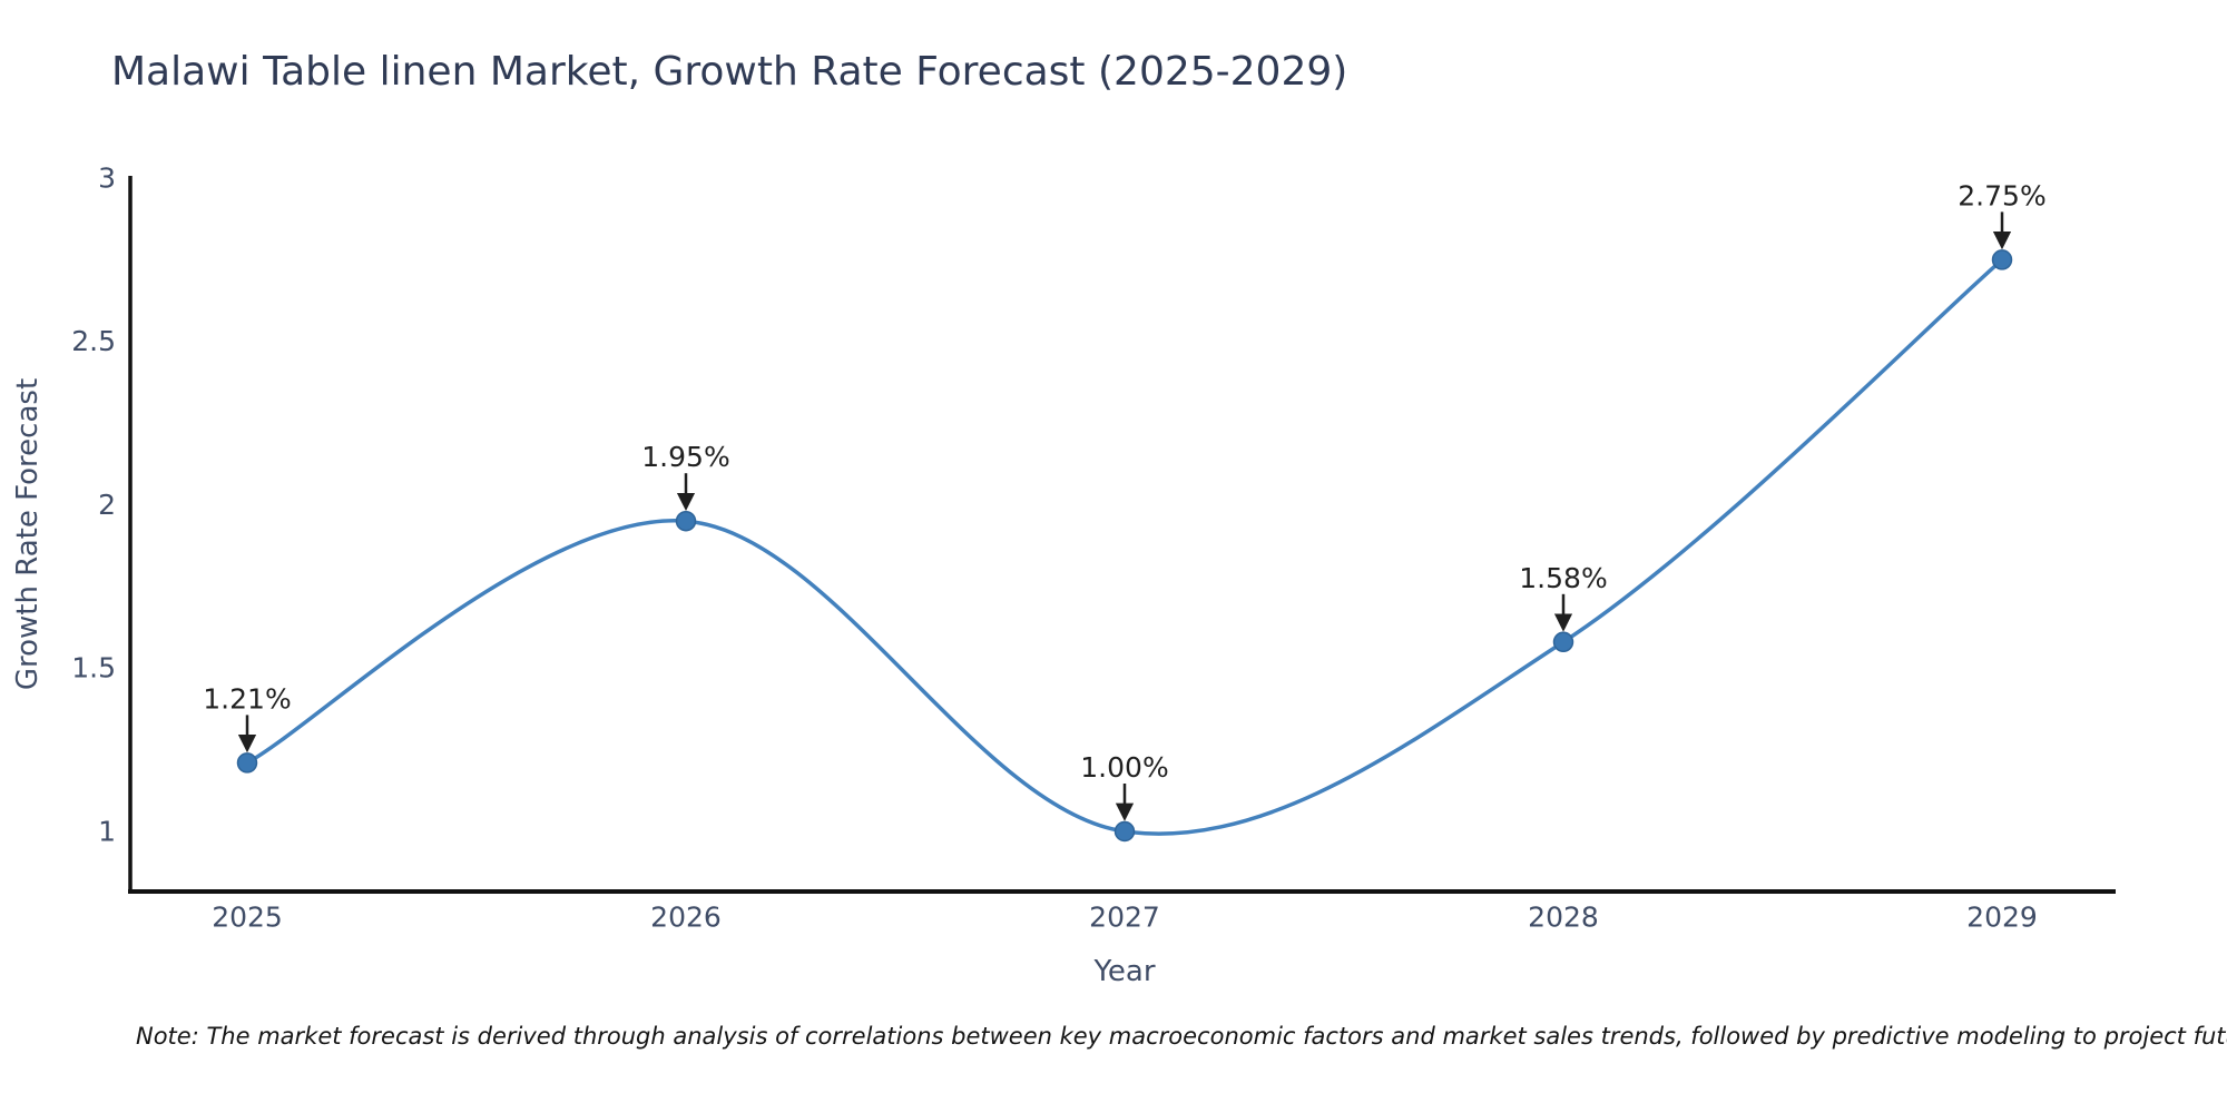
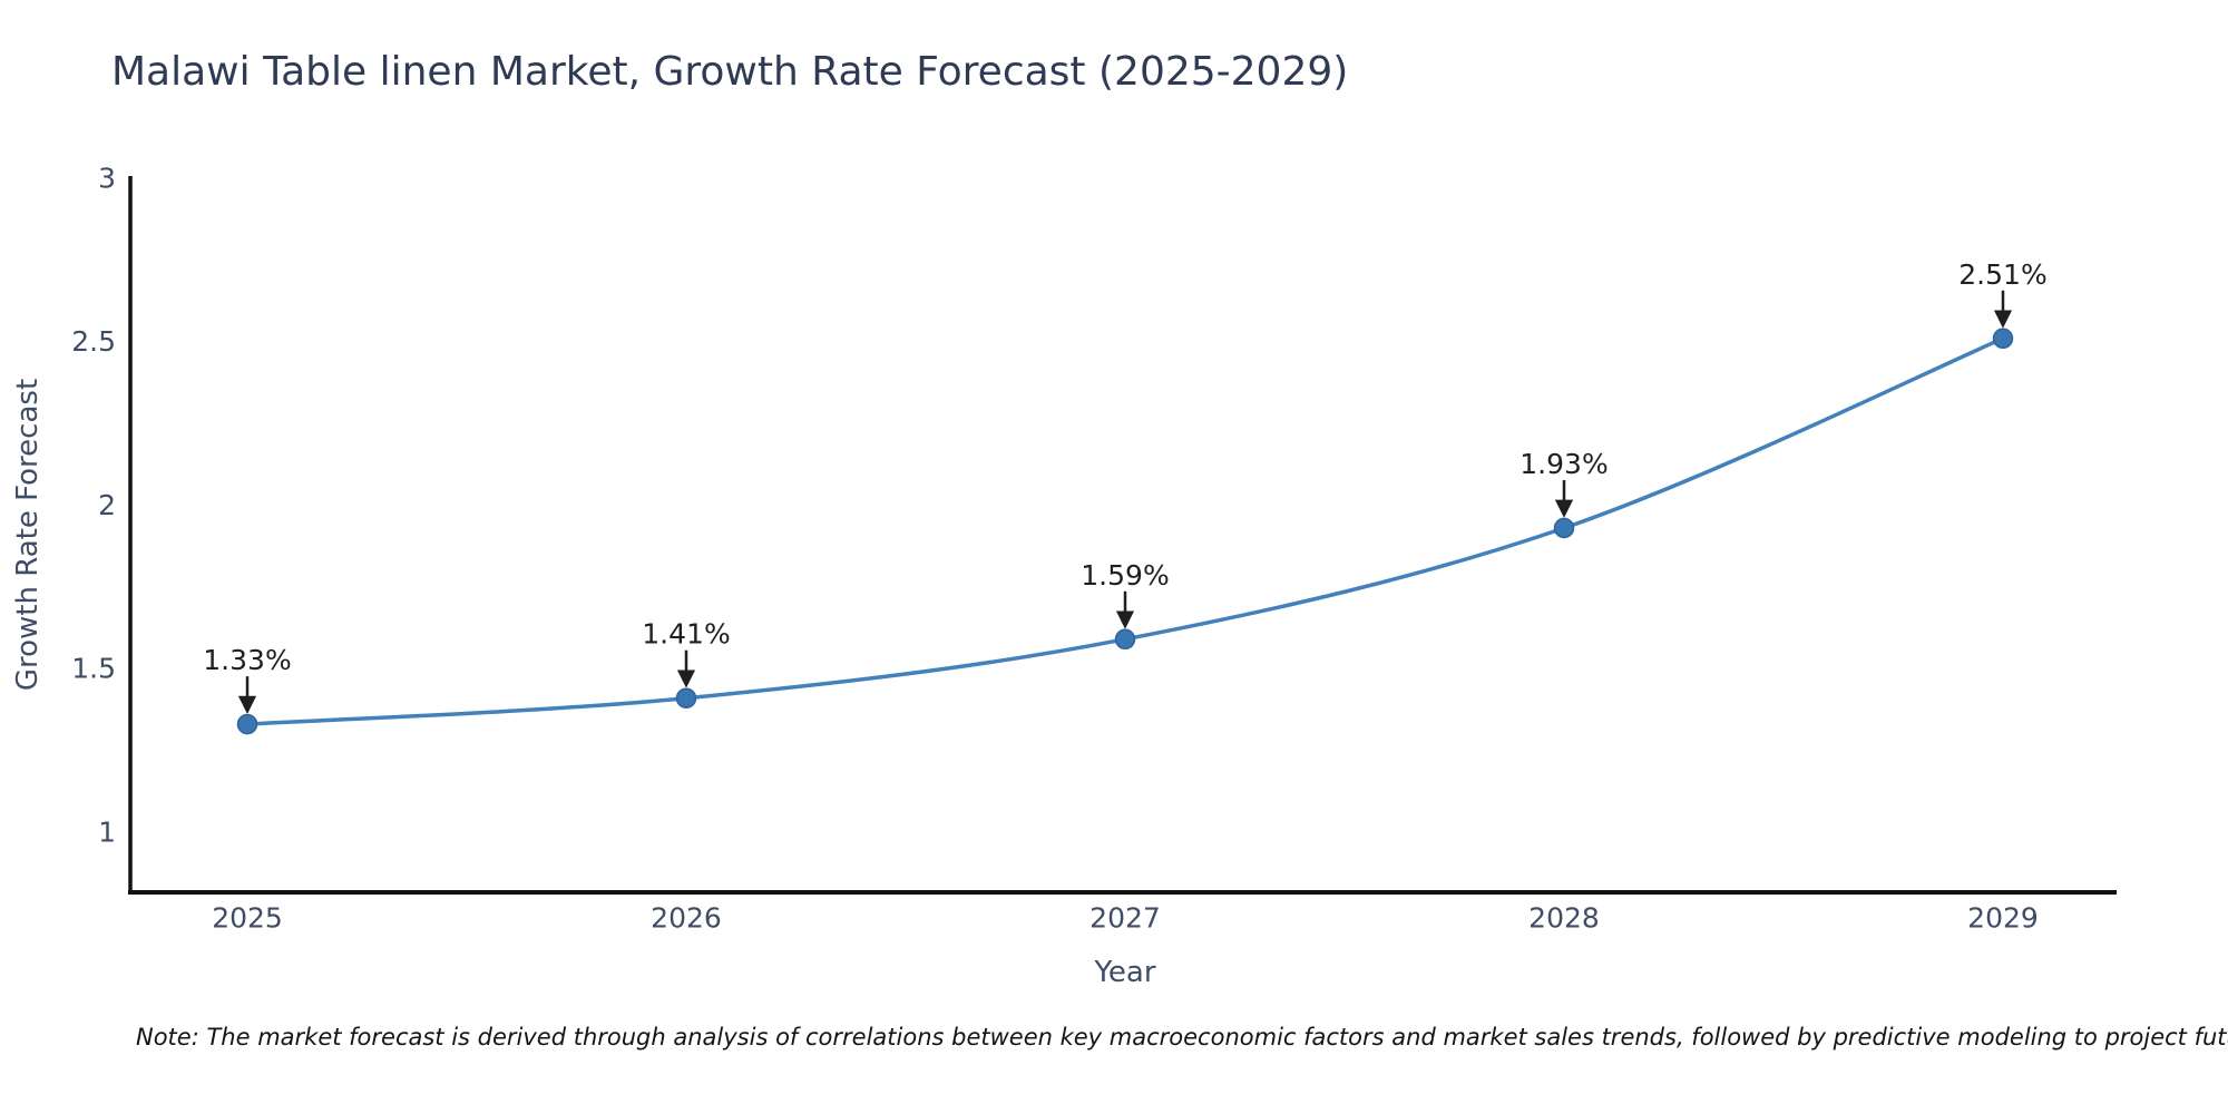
2025: 1.21% -> 1.33%
2026: 1.95% -> 1.41%
2027: 1.00% -> 1.59%
2028: 1.58% -> 1.93%
2029: 2.75% -> 2.51%
